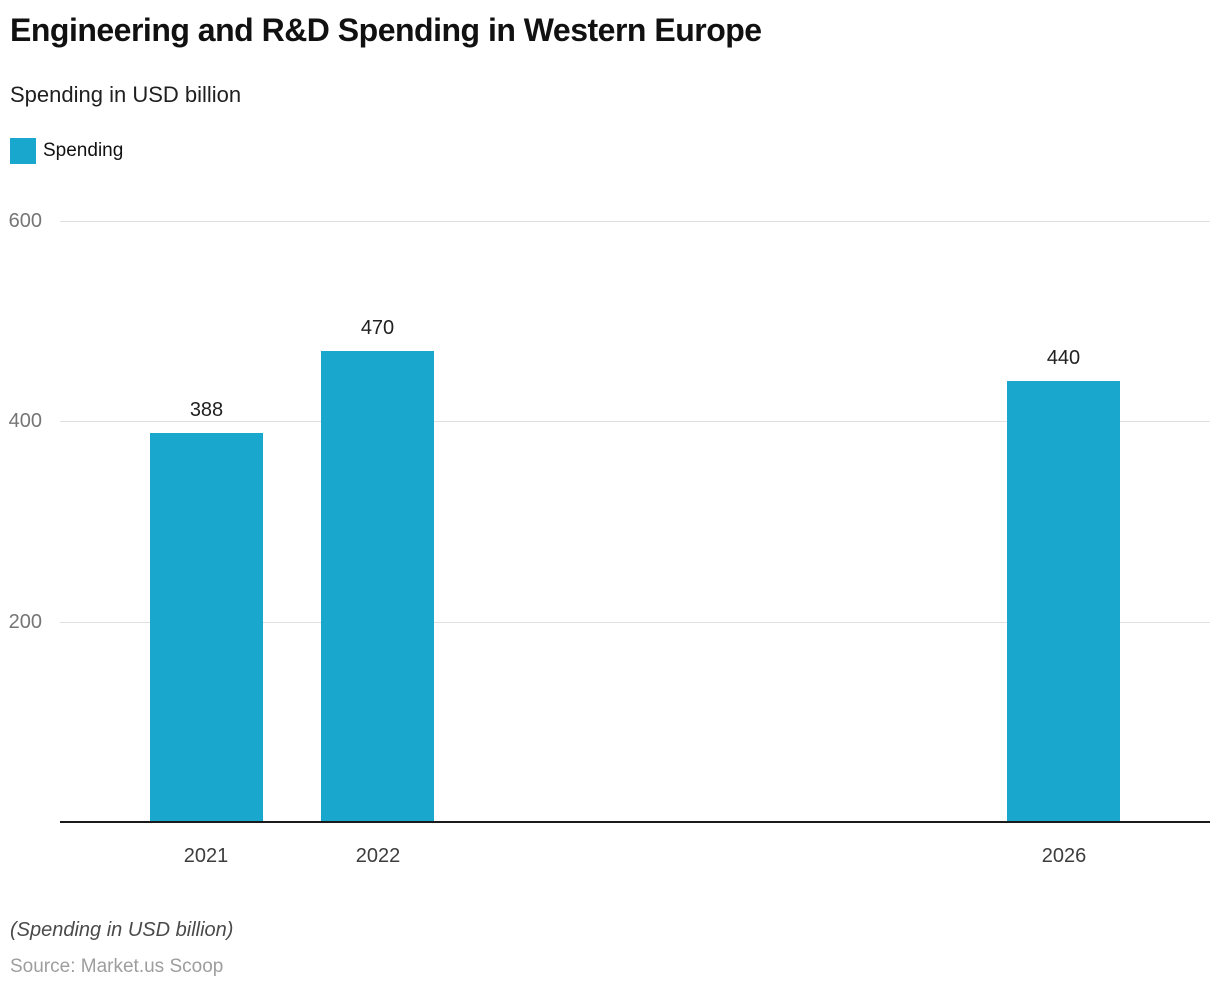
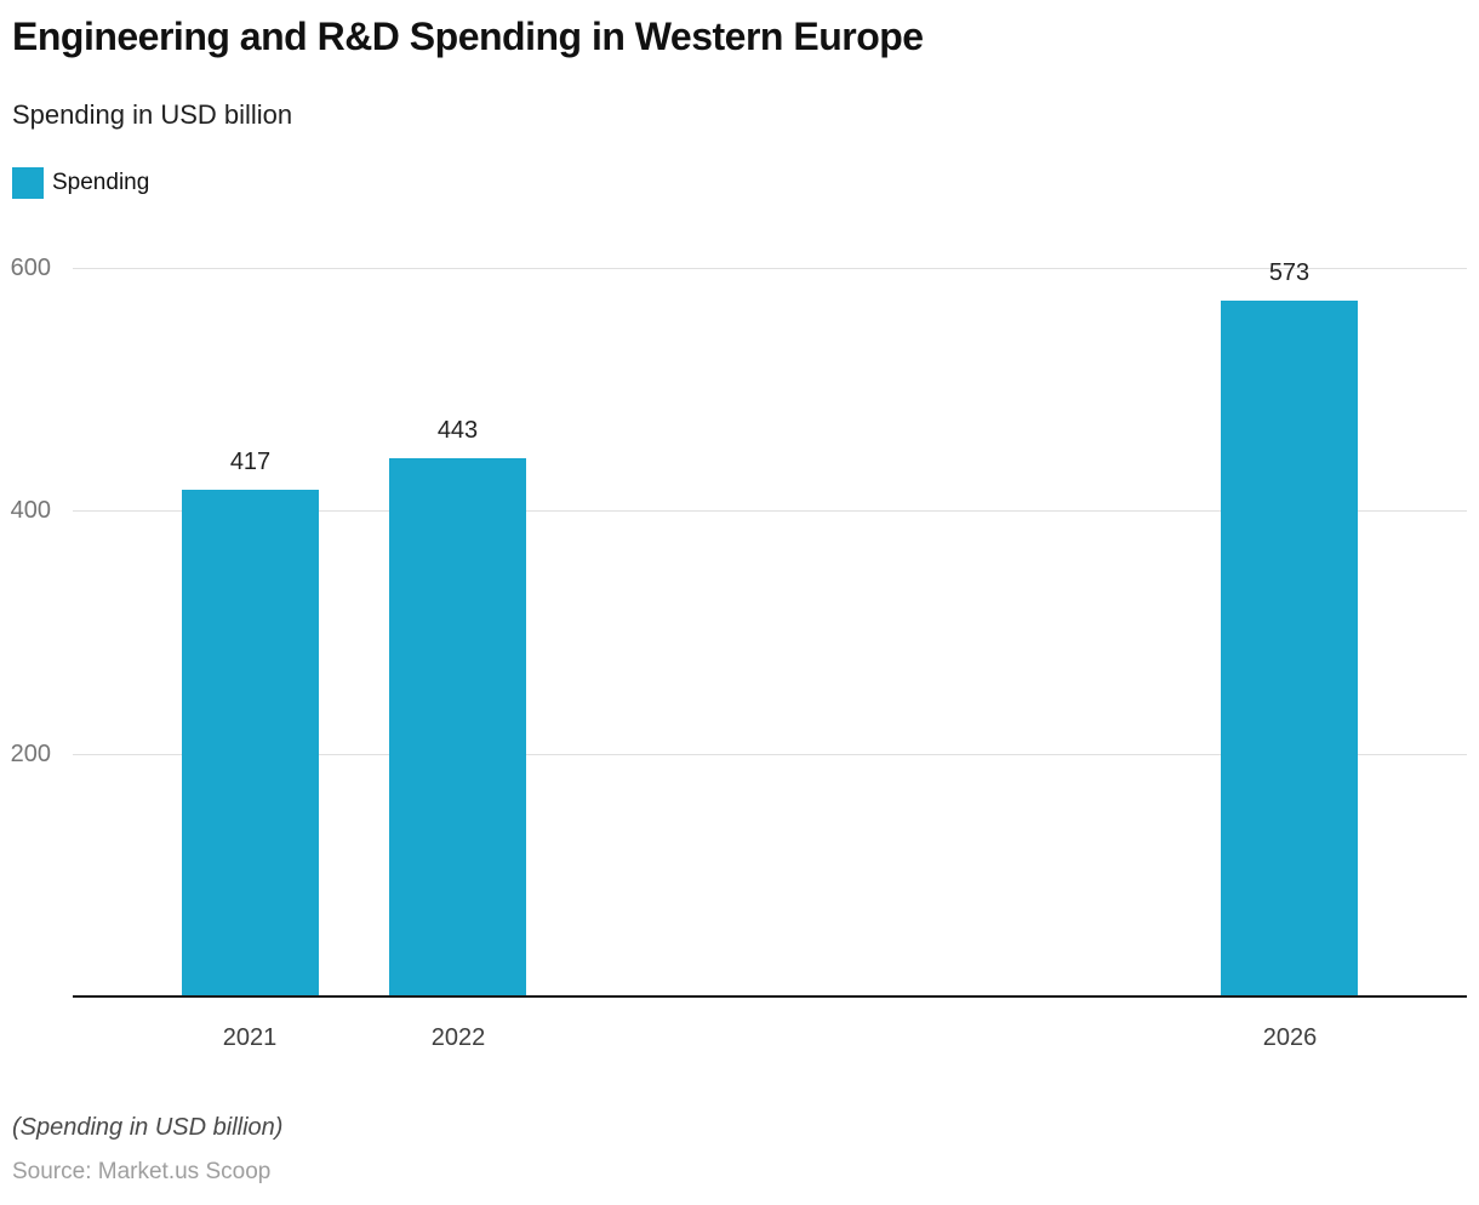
2021: 388 -> 417
2022: 470 -> 443
2026: 440 -> 573
